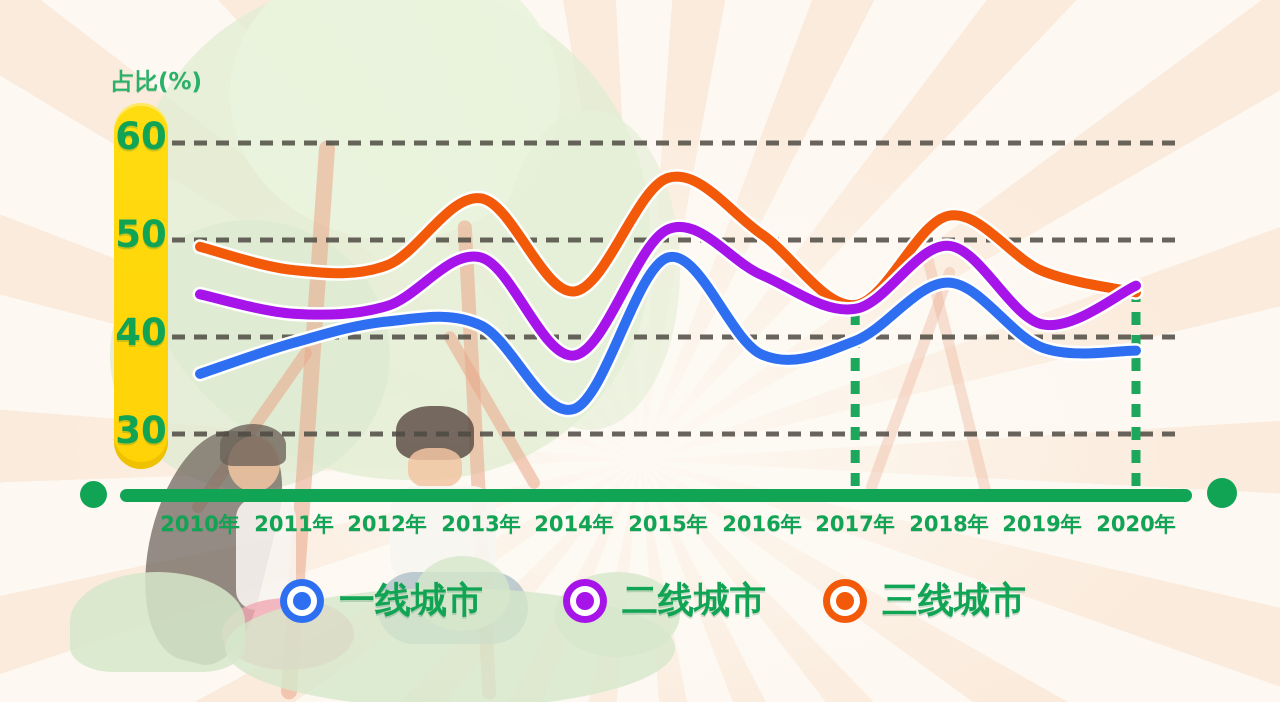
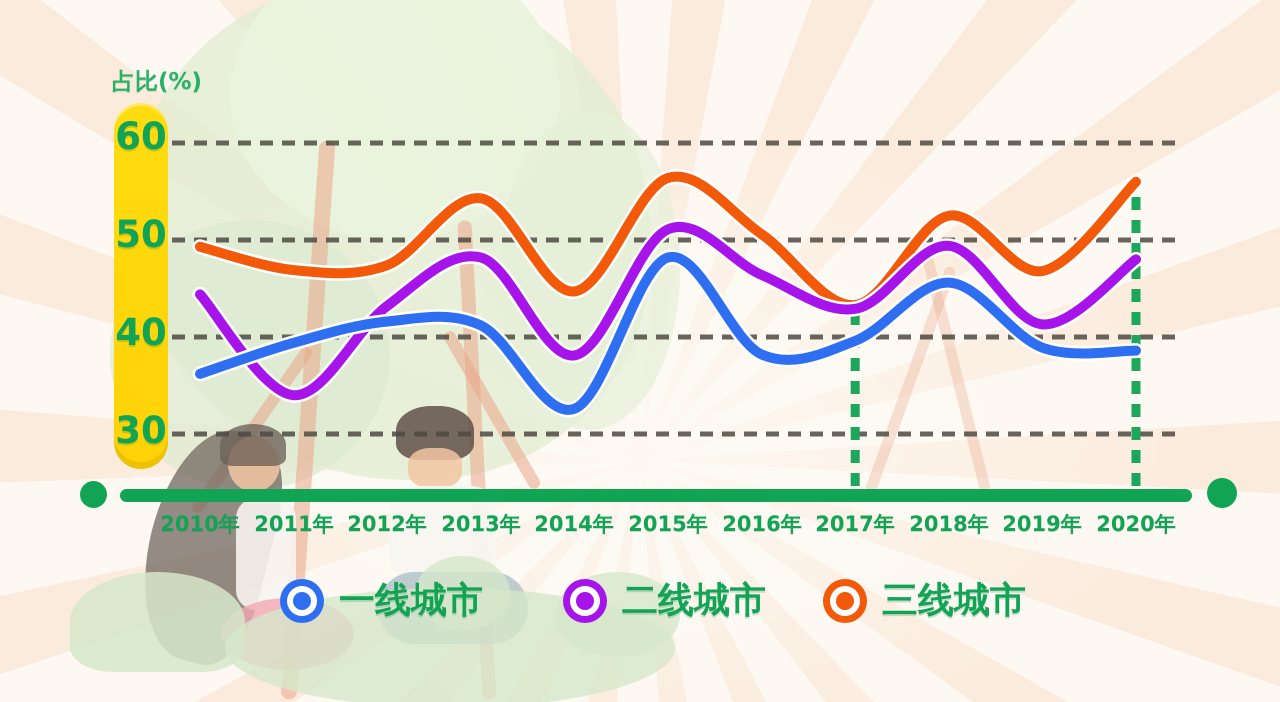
二线城市/2011年: 42 -> 34
二线城市/2020年: 45 -> 48
三线城市/2020年: 45 -> 56
